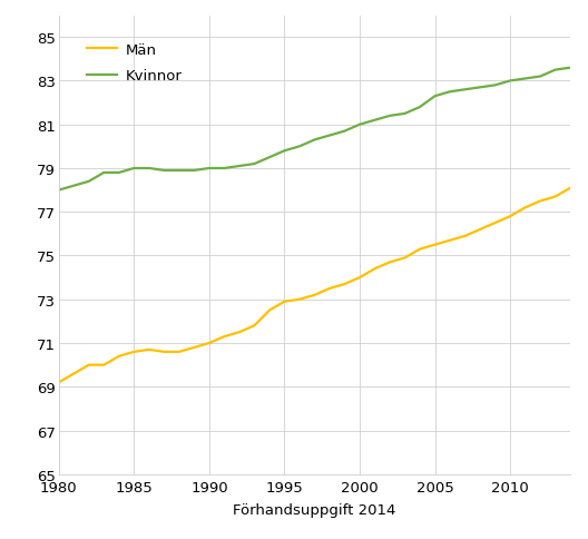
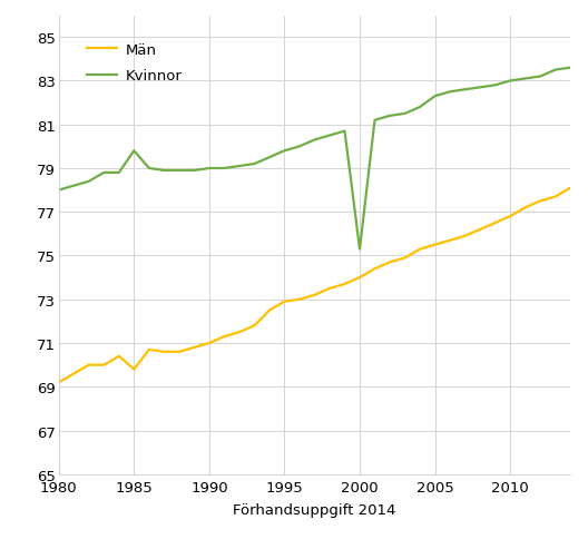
Män/1985: 70.6 -> 69.8
Kvinnor/1985: 79.0 -> 79.8
Kvinnor/2000: 81.0 -> 75.3
